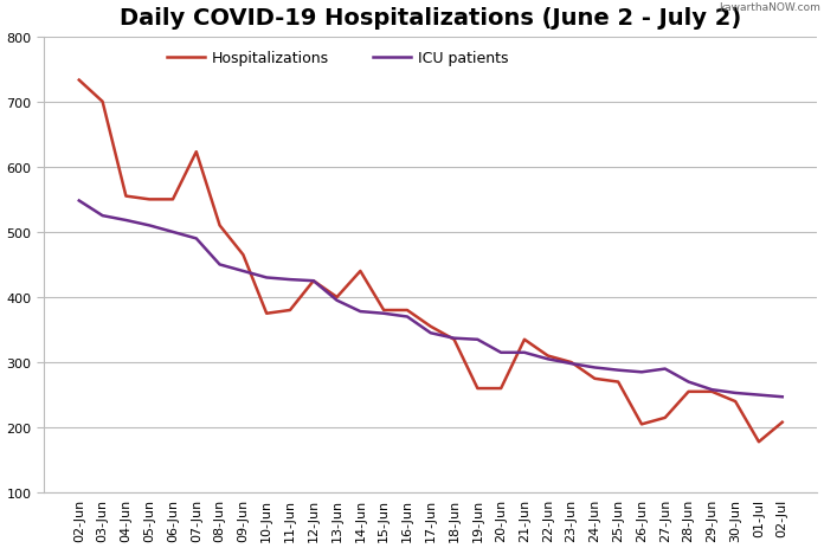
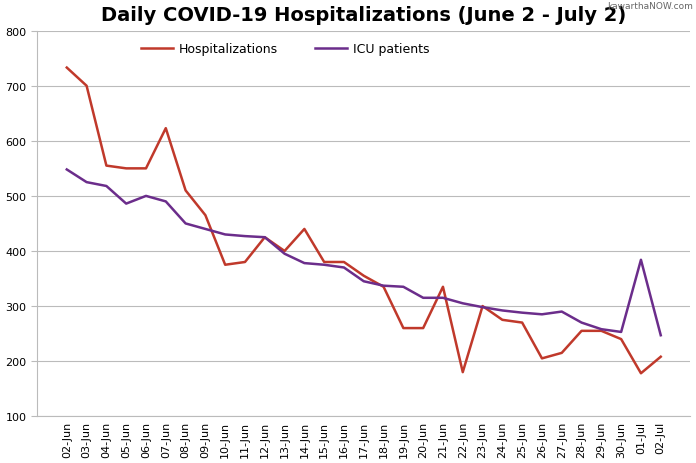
ICU patients/05-Jun: 510 -> 486
Hospitalizations/22-Jun: 310 -> 180
ICU patients/01-Jul: 250 -> 384
